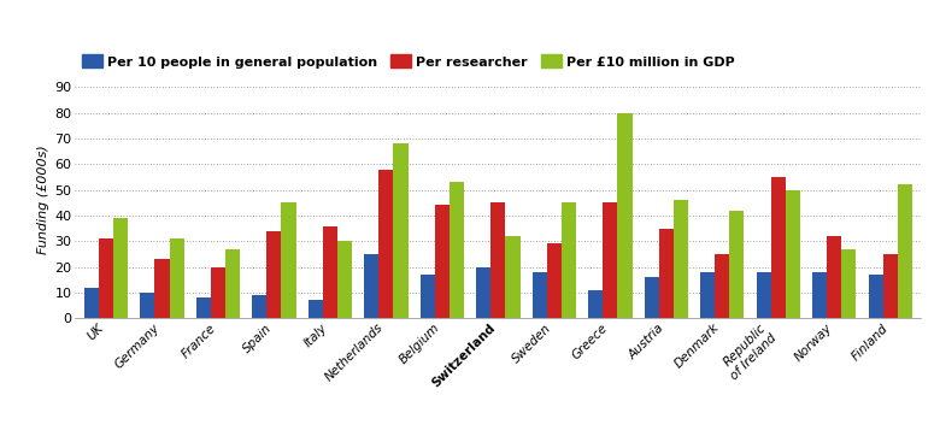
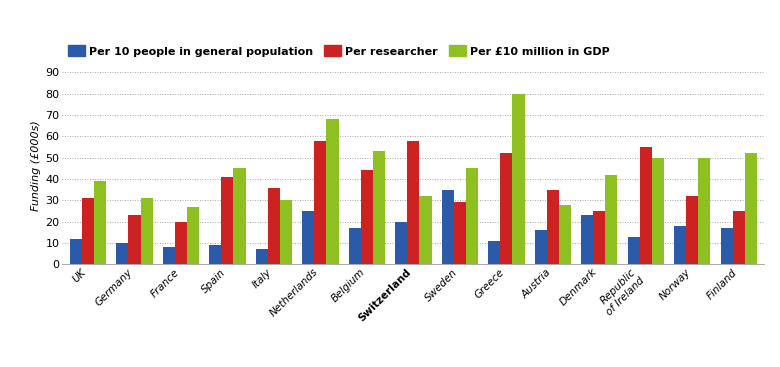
Per researcher/Spain: 34 -> 41
Per researcher/Switzerland: 45 -> 58
Per 10 people in general population/Sweden: 18 -> 35
Per researcher/Greece: 45 -> 52
Per £10 million in GDP/Austria: 46 -> 28
Per 10 people in general population/Denmark: 18 -> 23
Per 10 people in general population/Republic of Ireland: 18 -> 13
Per £10 million in GDP/Norway: 27 -> 50
